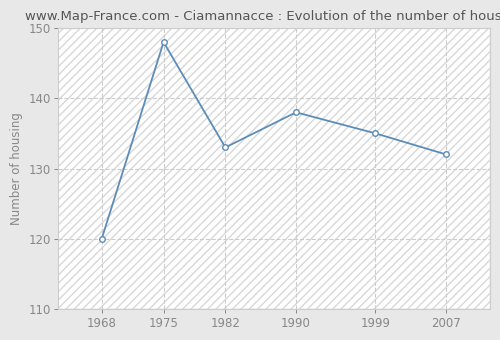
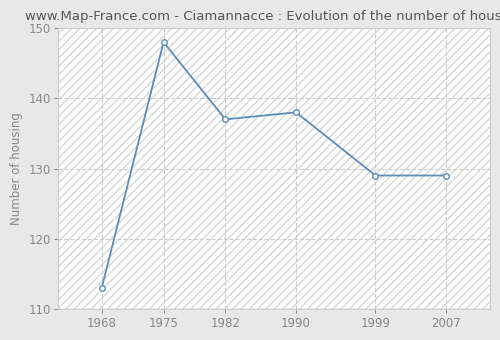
1968: 120 -> 113
1982: 133 -> 137
1999: 135 -> 129
2007: 132 -> 129
